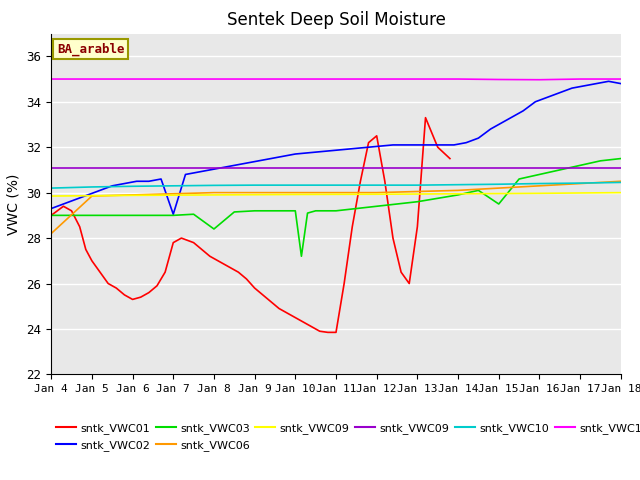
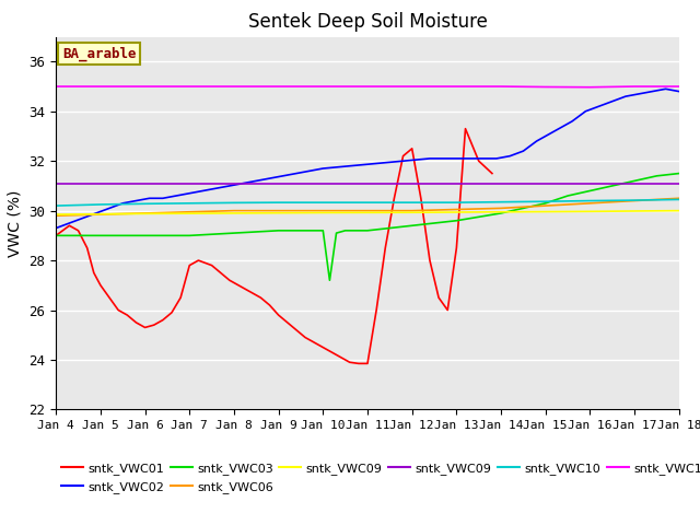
sntk_VWC06/Jan 4: 28.20 -> 29.80
sntk_VWC02/Jan 7: 29.05 -> 30.70
sntk_VWC03/Jan 8: 28.40 -> 29.10
sntk_VWC03/Jan 15: 29.50 -> 30.30
